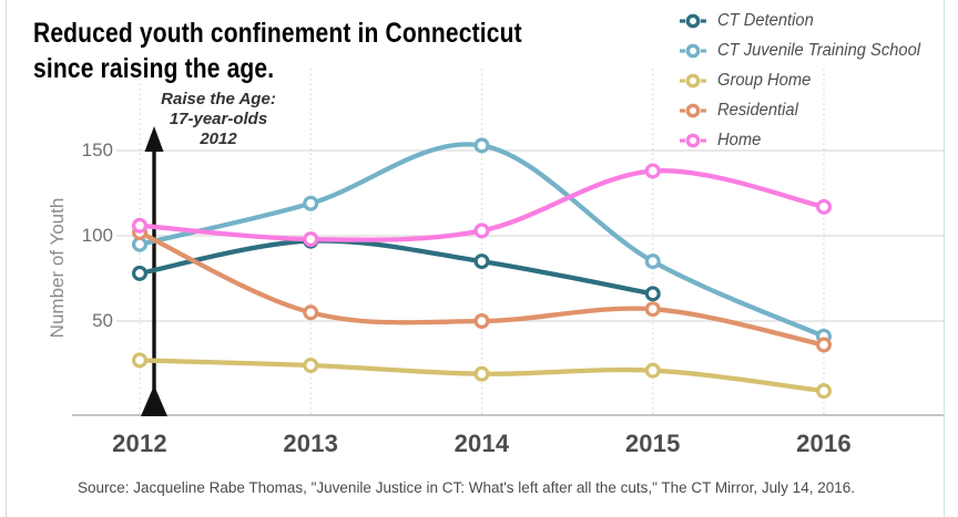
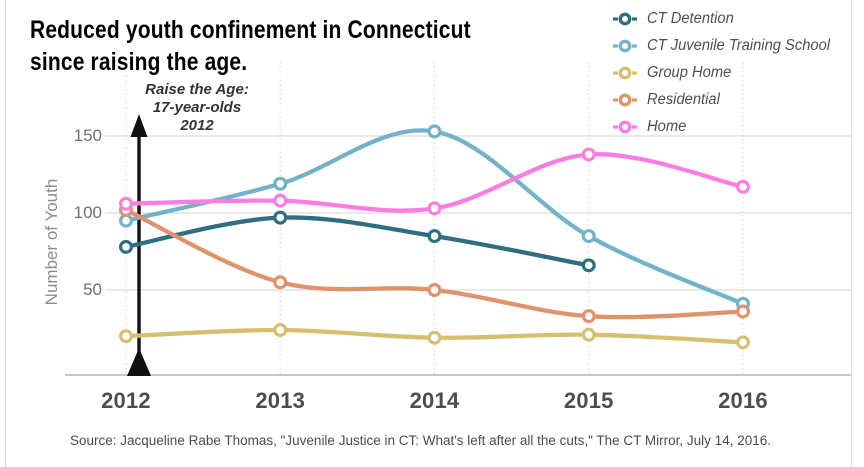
Group Home/2012: 27 -> 20
Home/2013: 98 -> 108
Residential/2015: 57 -> 33
Group Home/2016: 9 -> 16
